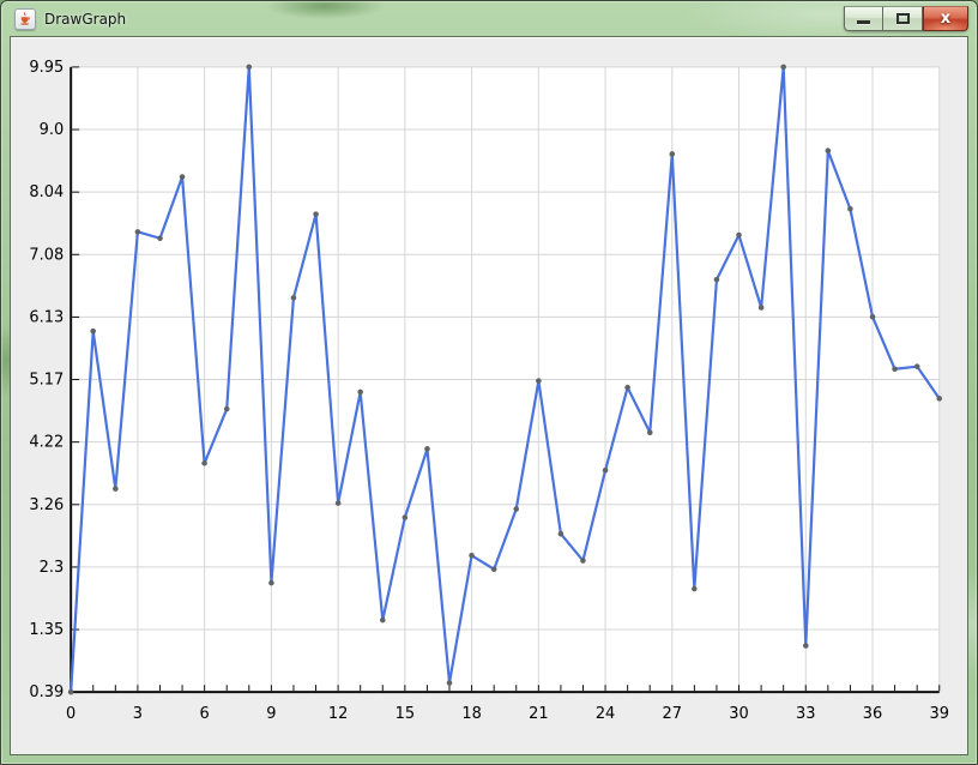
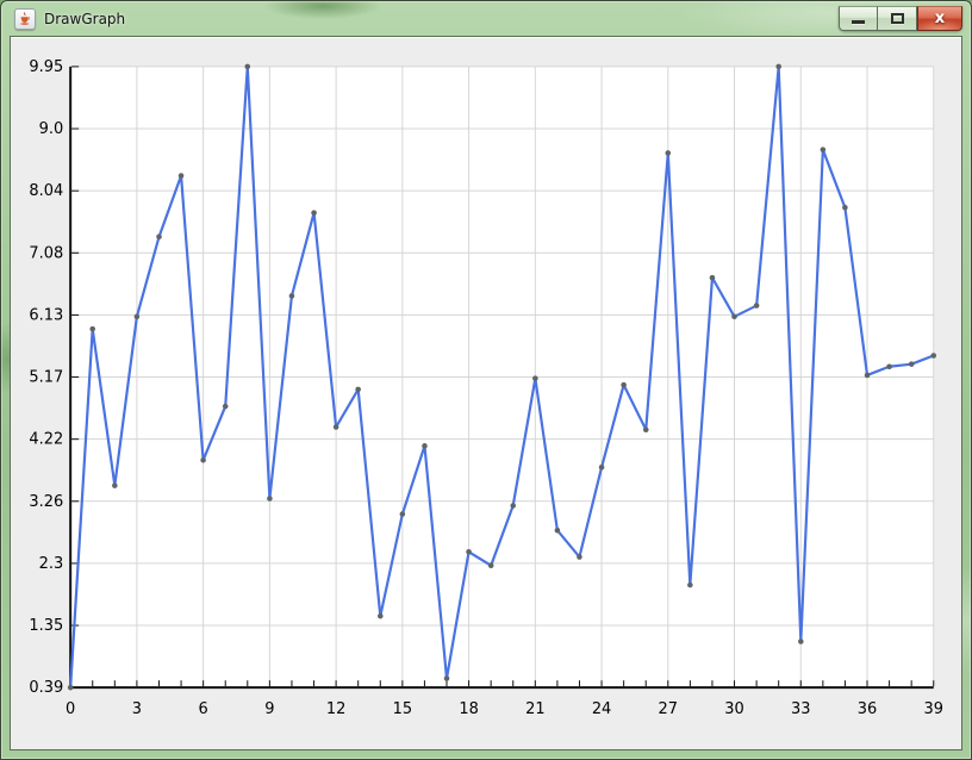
3: 7.4 -> 6.1
9: 2.1 -> 3.3
12: 3.3 -> 4.4
30: 7.4 -> 6.1
36: 6.1 -> 5.2
39: 4.9 -> 5.5
